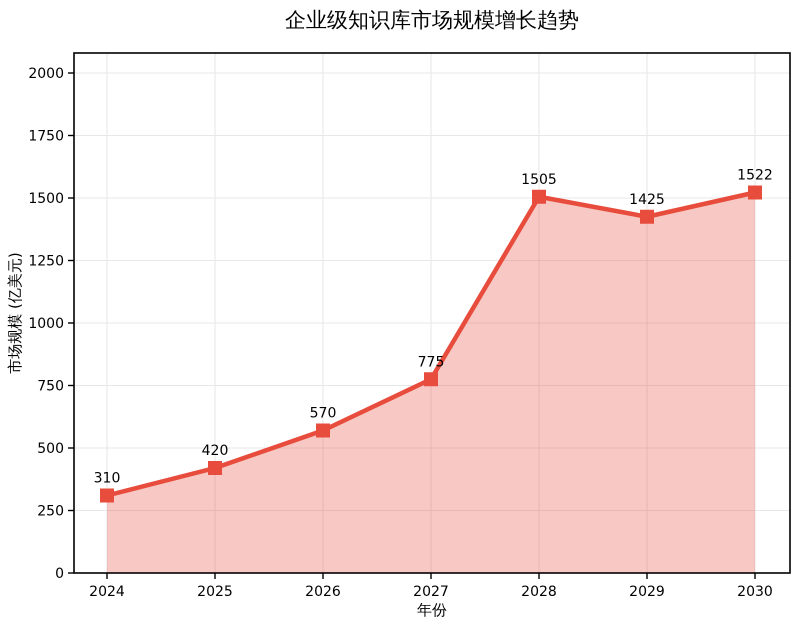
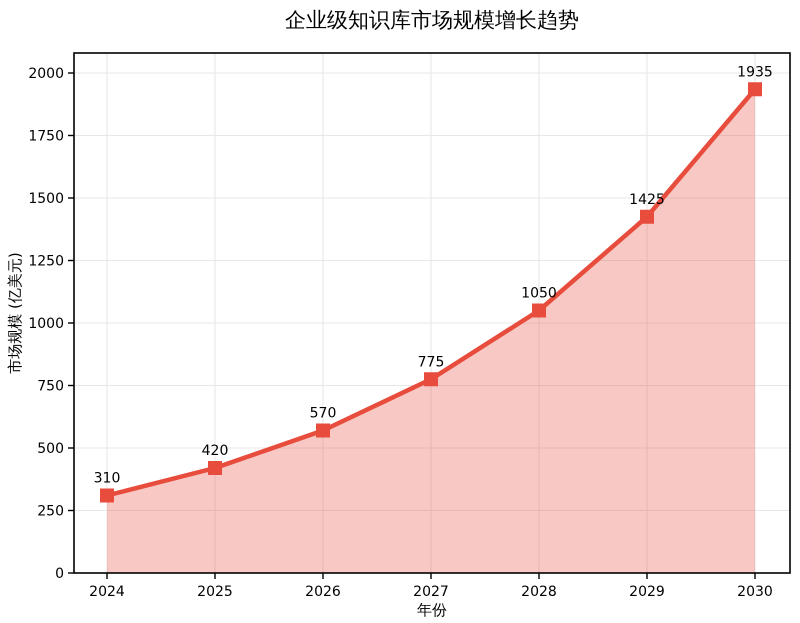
2028: 1505 -> 1050
2030: 1522 -> 1935
